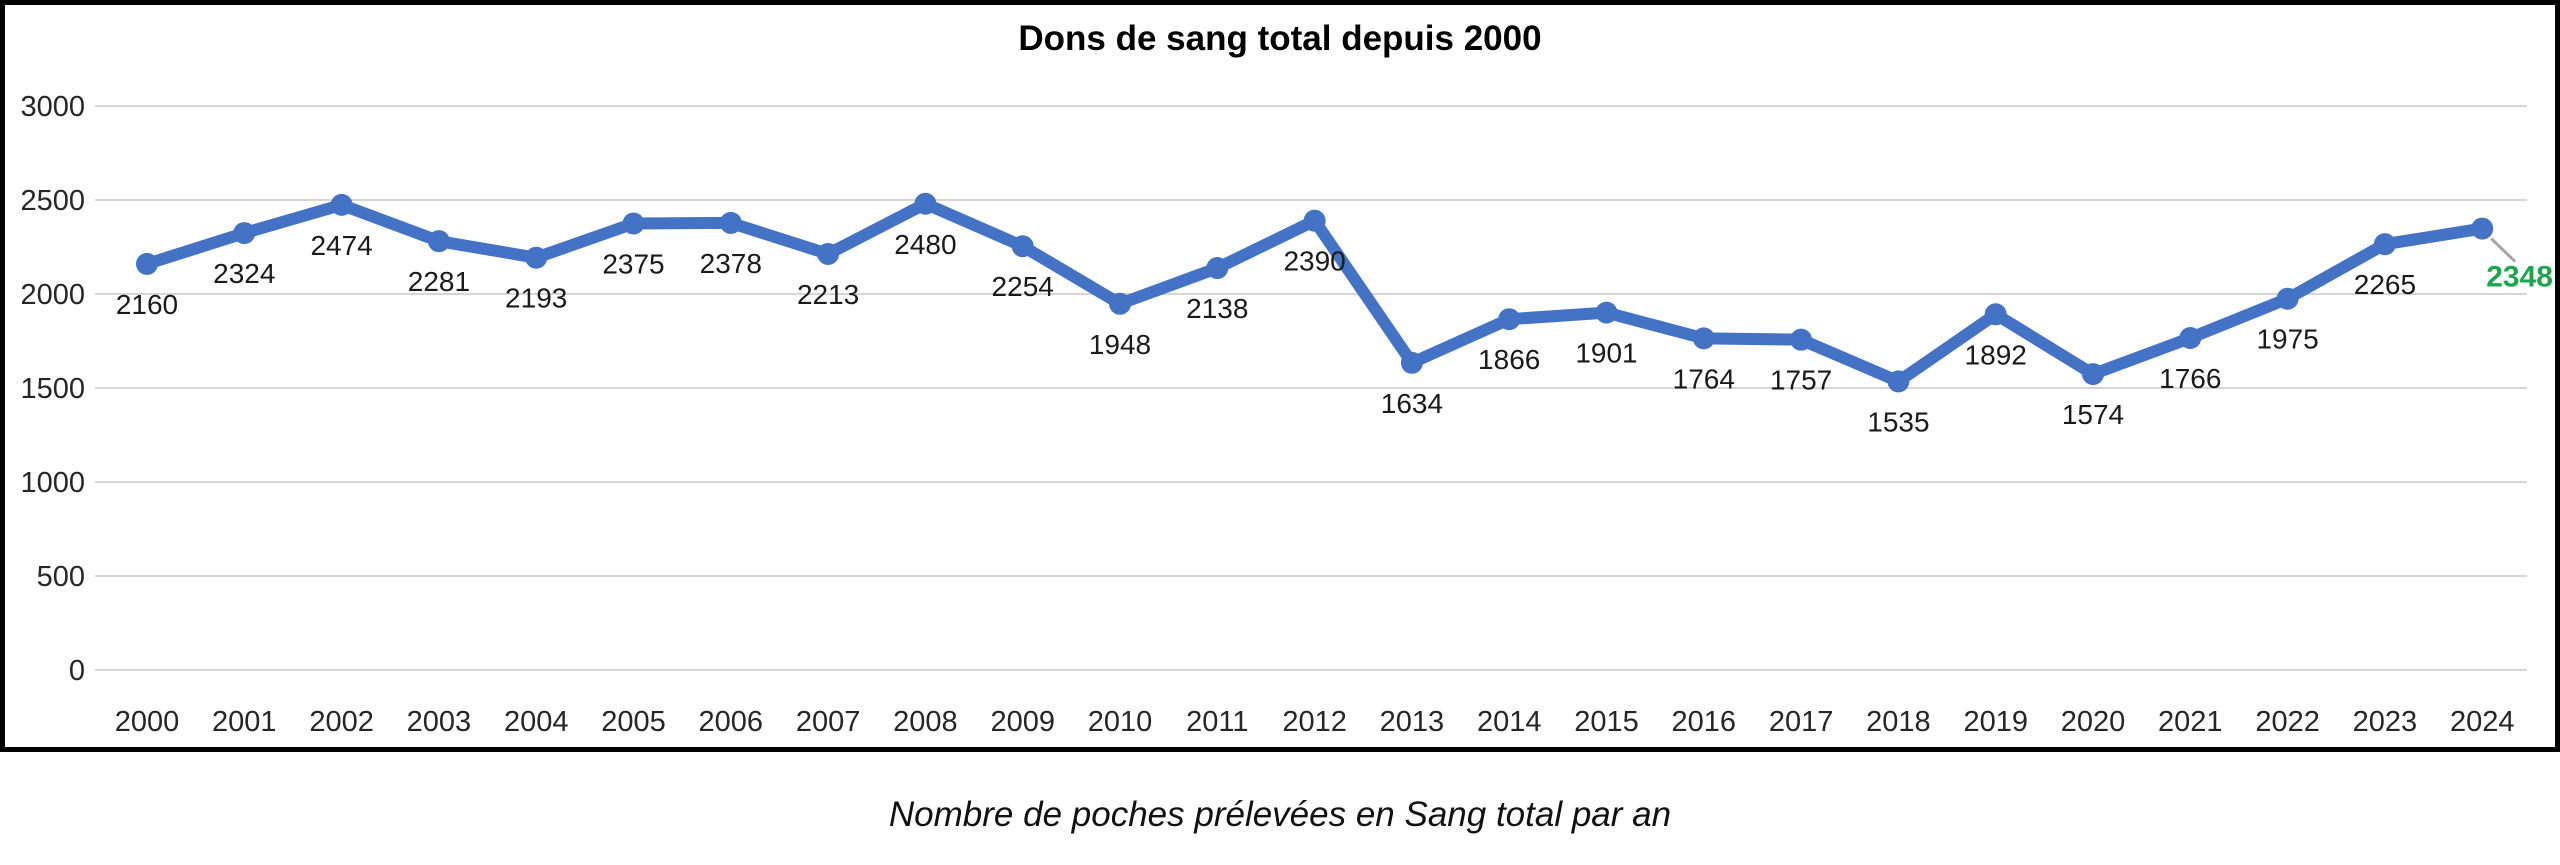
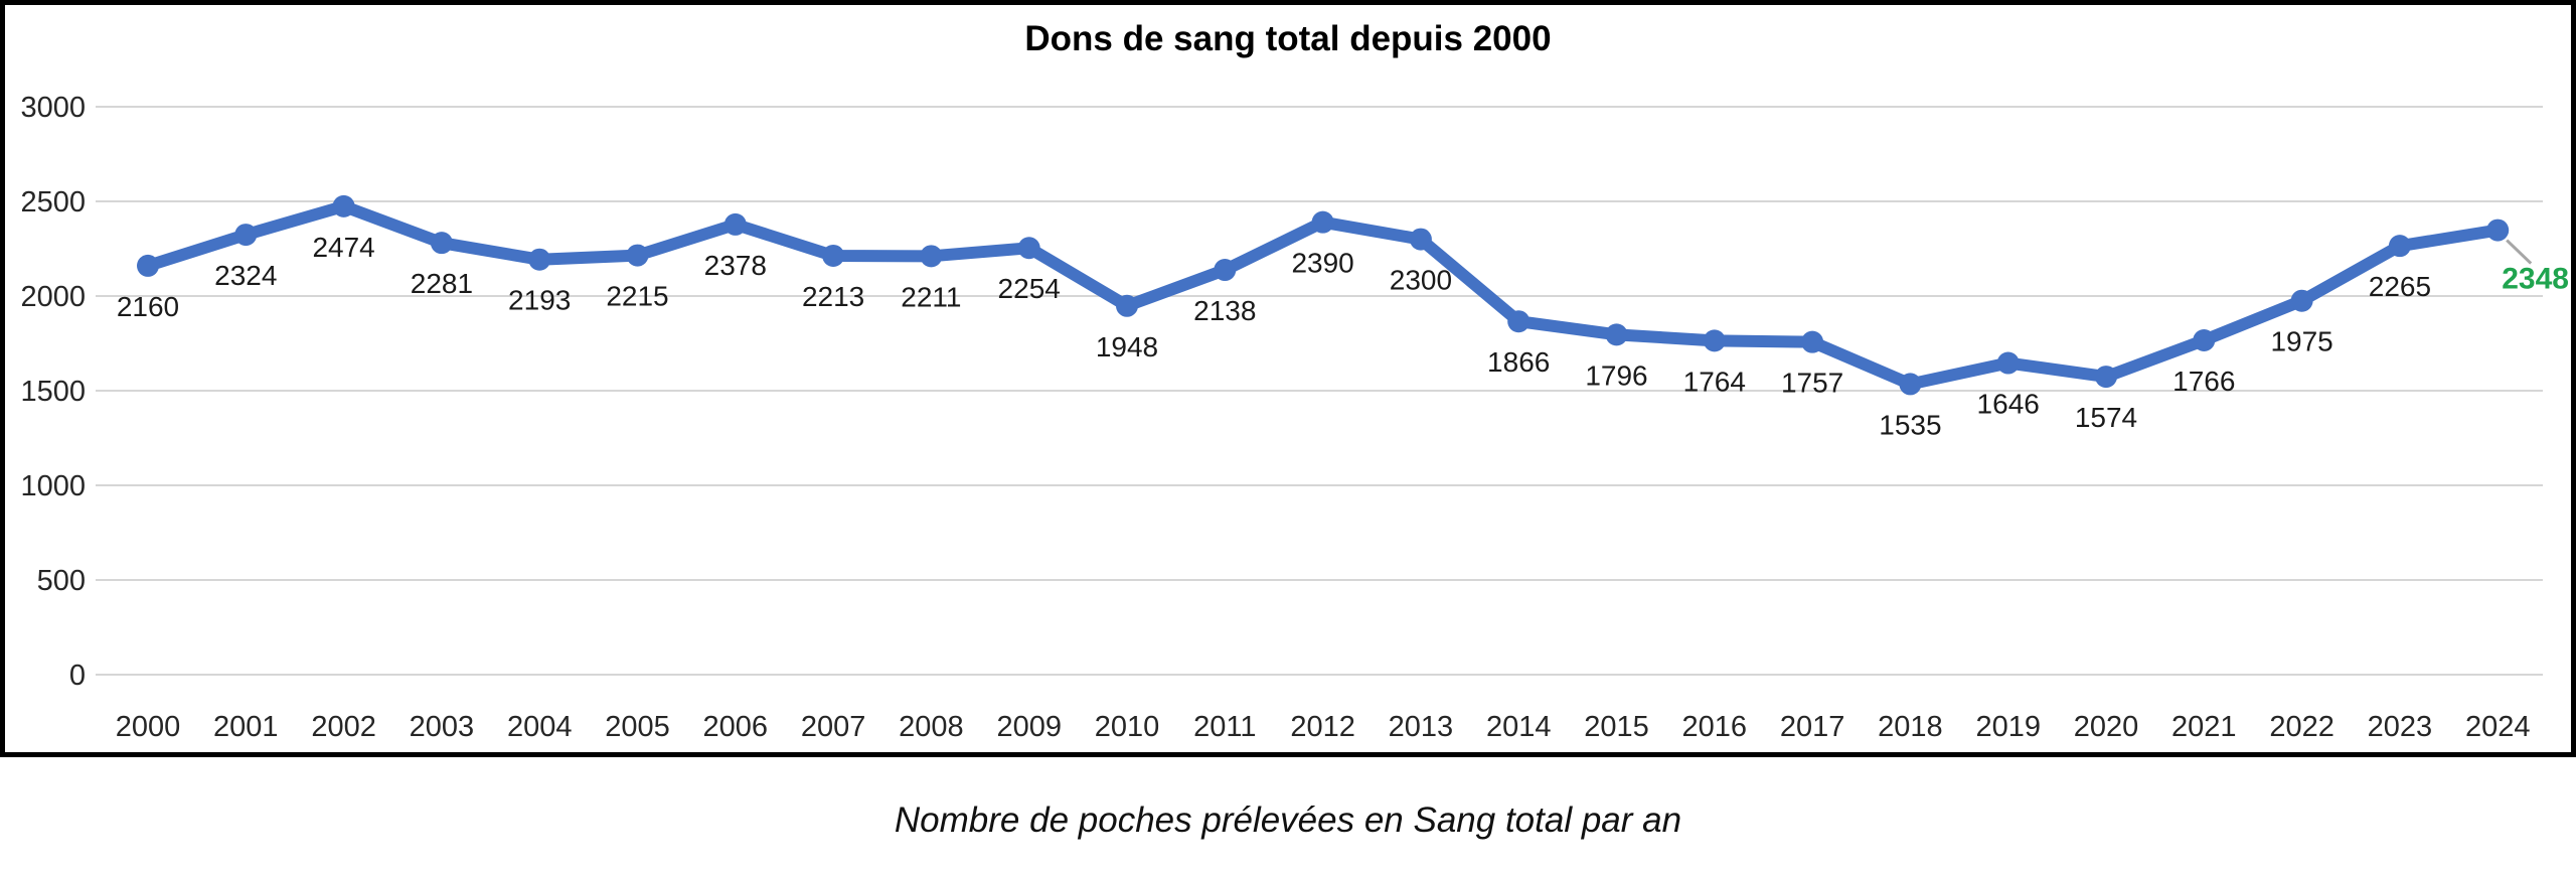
2005: 2375 -> 2215
2008: 2480 -> 2211
2013: 1634 -> 2300
2015: 1901 -> 1796
2019: 1892 -> 1646
